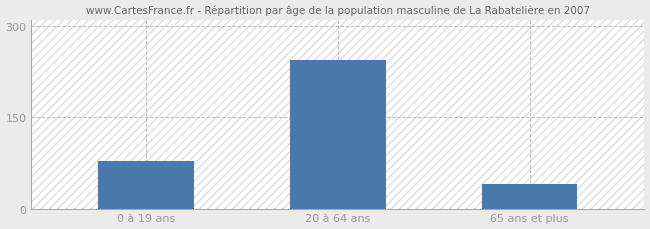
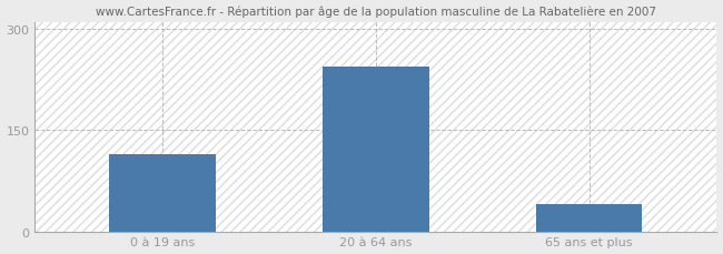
0 à 19 ans: 78 -> 115
